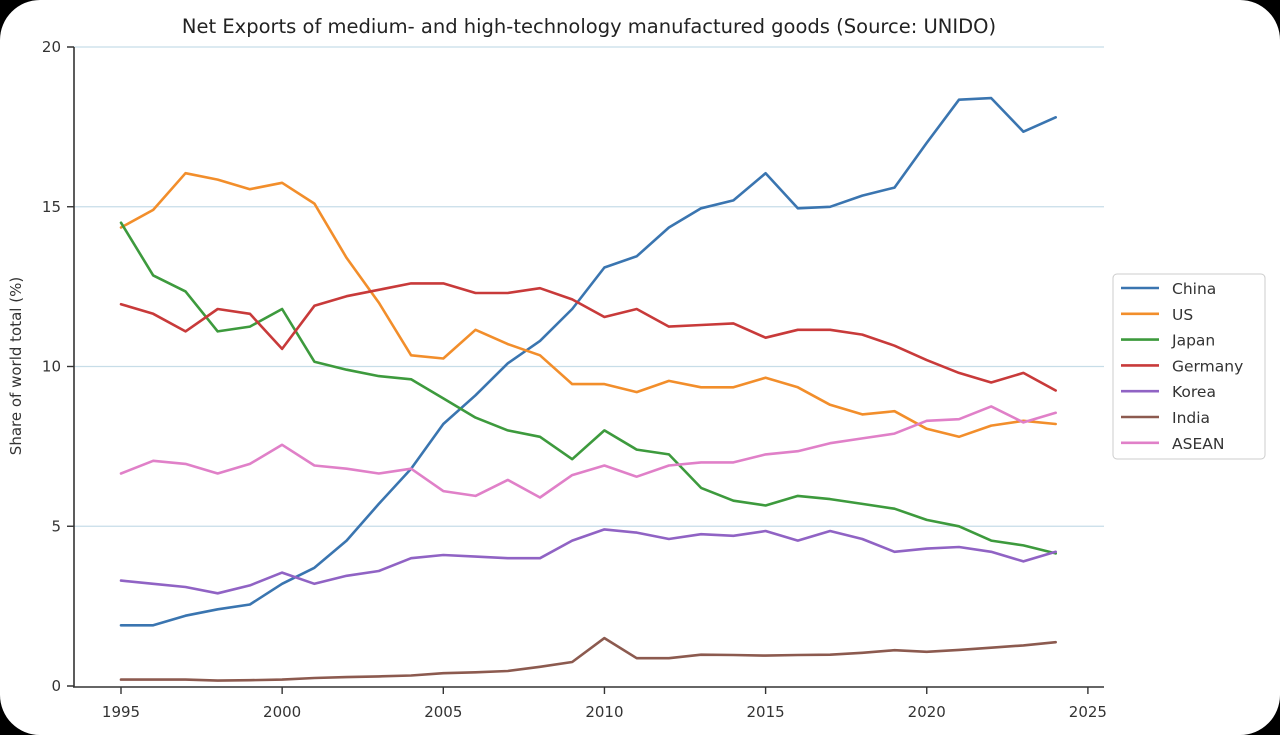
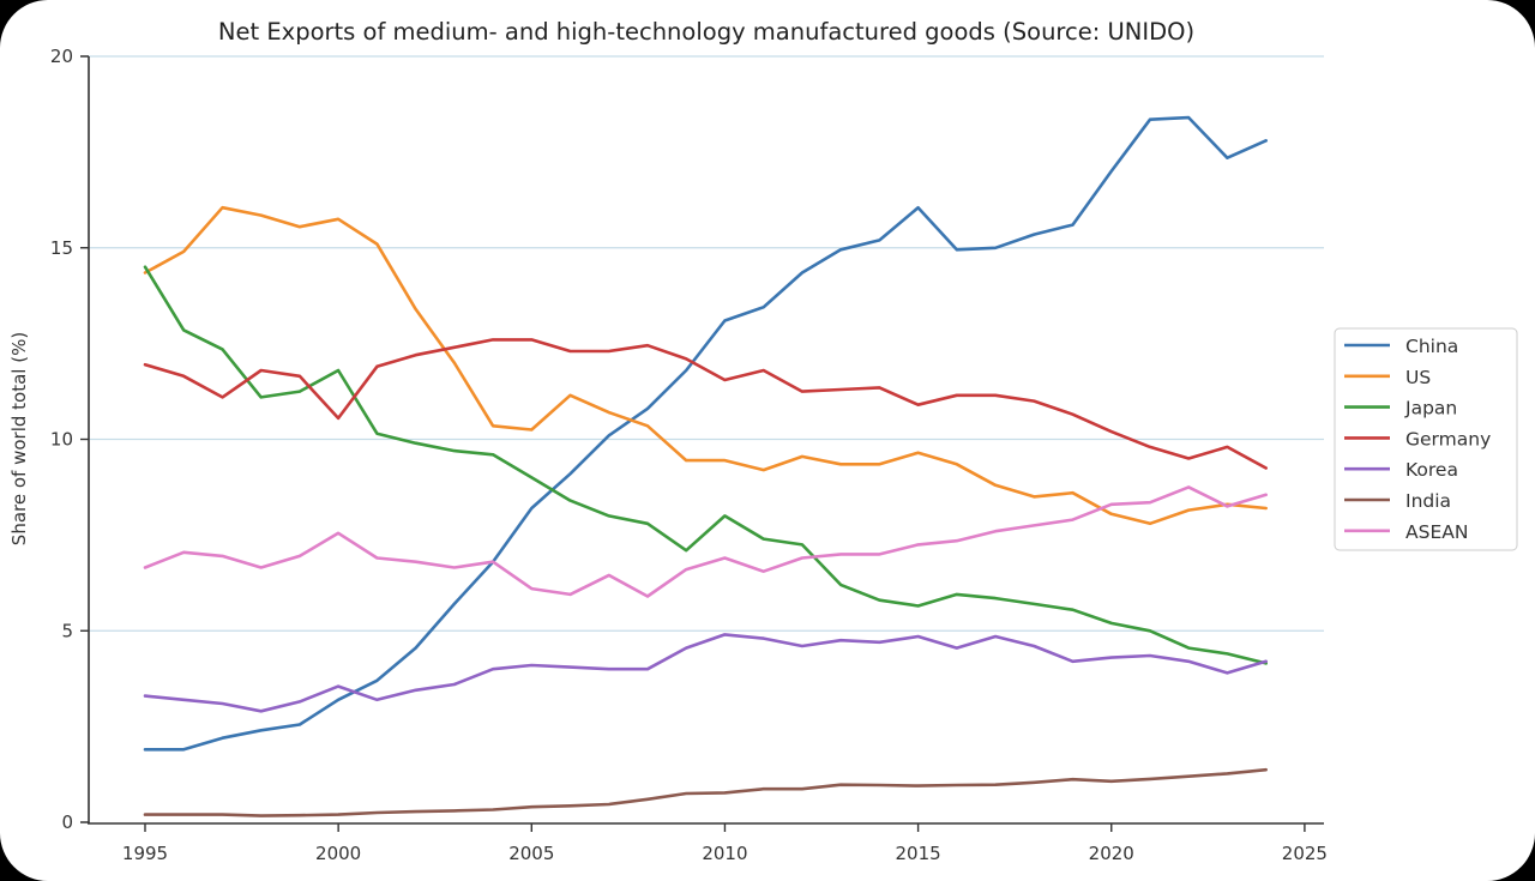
India/2010: 1.5 -> 0.8
